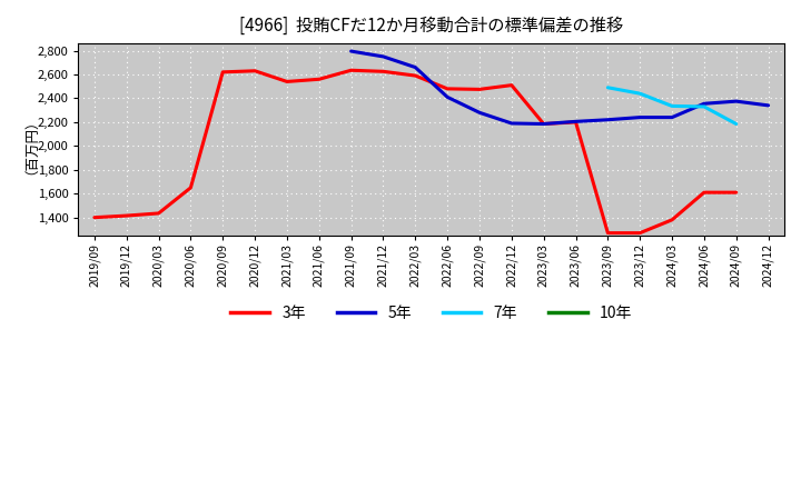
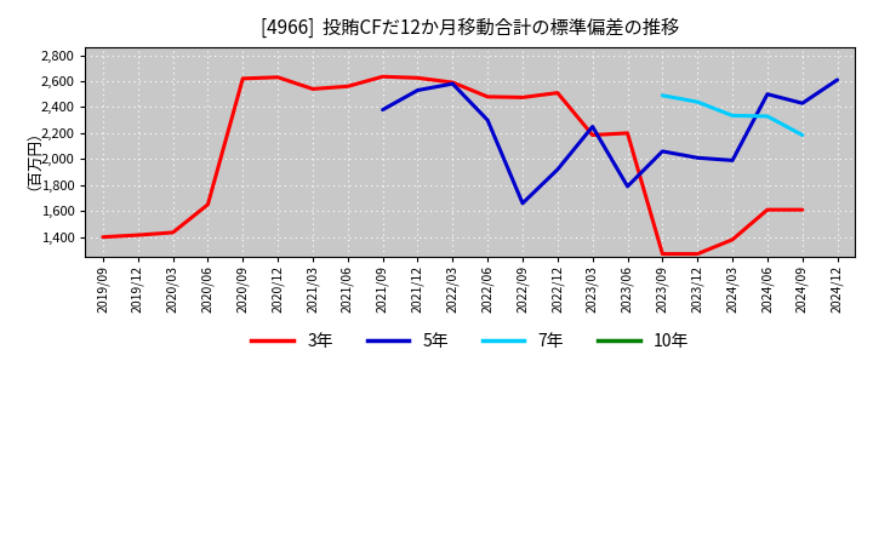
5年/2021/09: 2,800 -> 2,380
5年/2021/12: 2,750 -> 2,530
5年/2022/03: 2,660 -> 2,580
5年/2022/06: 2,410 -> 2,300
5年/2022/09: 2,280 -> 1,660
5年/2022/12: 2,190 -> 1,920
5年/2023/03: 2,180 -> 2,250
5年/2023/06: 2,200 -> 1,790
5年/2023/09: 2,220 -> 2,060
5年/2023/12: 2,240 -> 2,010
5年/2024/03: 2,240 -> 1,990
5年/2024/06: 2,360 -> 2,500
5年/2024/09: 2,380 -> 2,430
5年/2024/12: 2,340 -> 2,610
